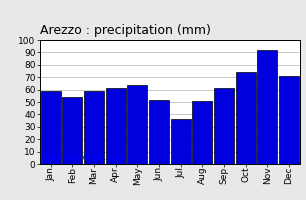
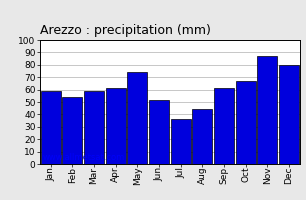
May: 64 -> 74
Aug: 51 -> 44
Oct: 74 -> 67
Nov: 92 -> 87
Dec: 71 -> 80
